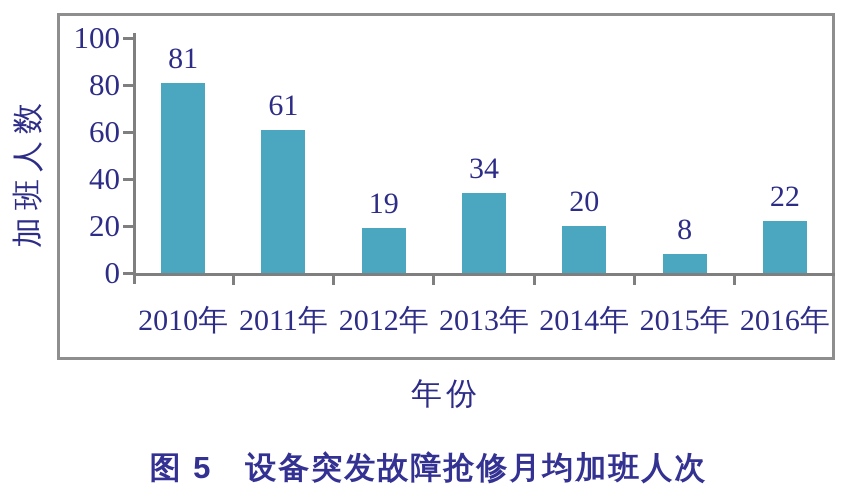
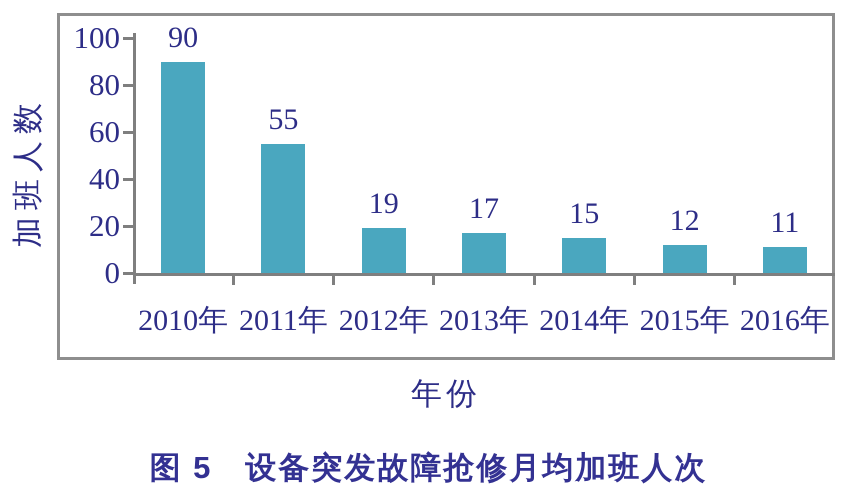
2010年: 81 -> 90
2011年: 61 -> 55
2013年: 34 -> 17
2014年: 20 -> 15
2015年: 8 -> 12
2016年: 22 -> 11
